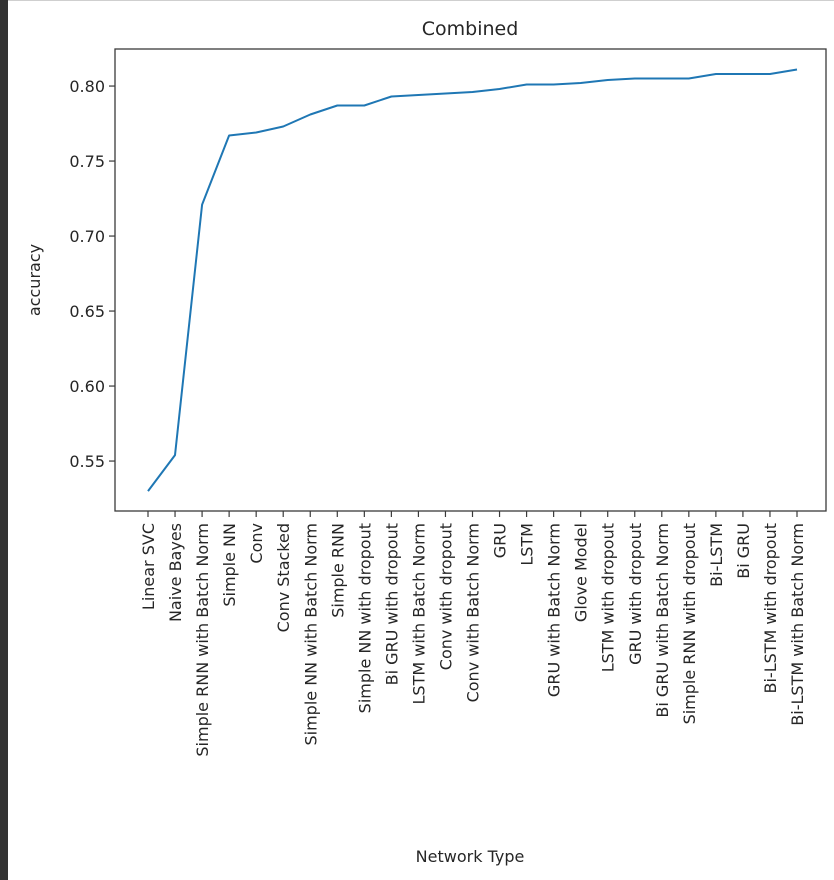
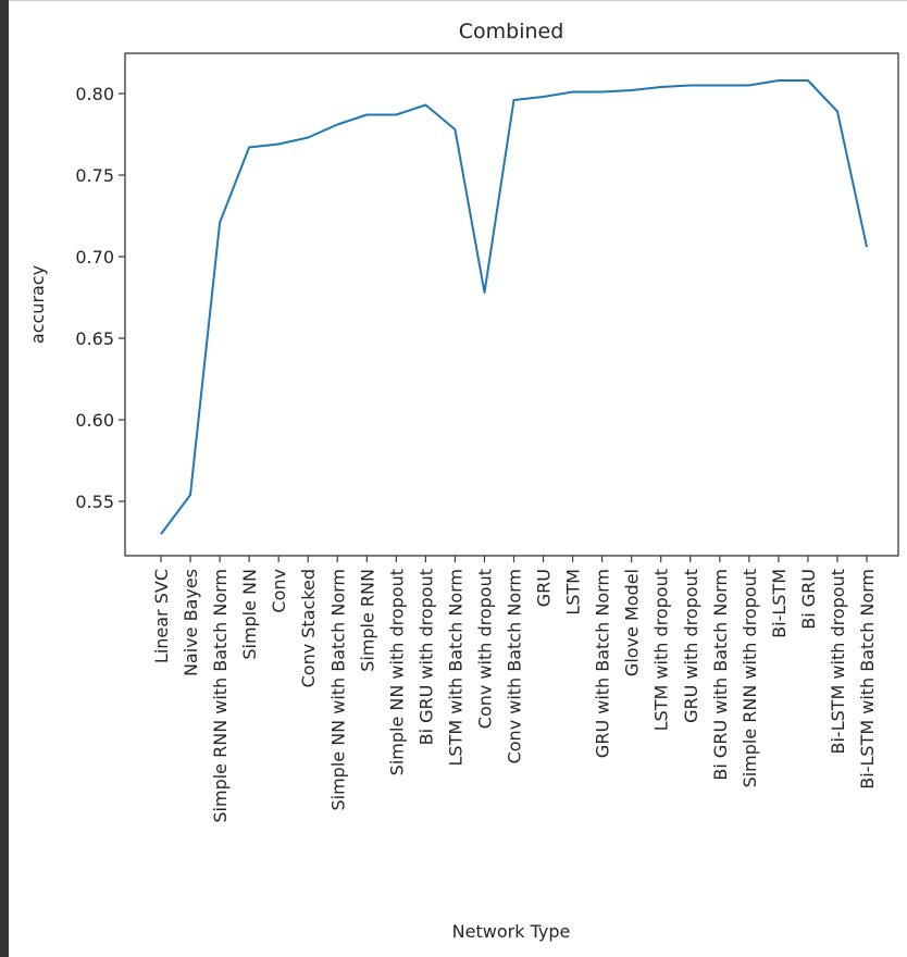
LSTM with Batch Norm: 0.794 -> 0.778
Conv with dropout: 0.795 -> 0.678
Bi-LSTM with dropout: 0.808 -> 0.789
Bi-LSTM with Batch Norm: 0.811 -> 0.706
